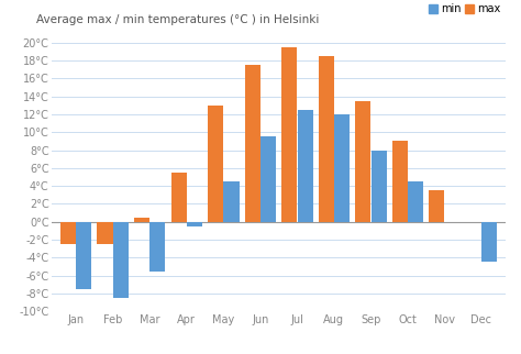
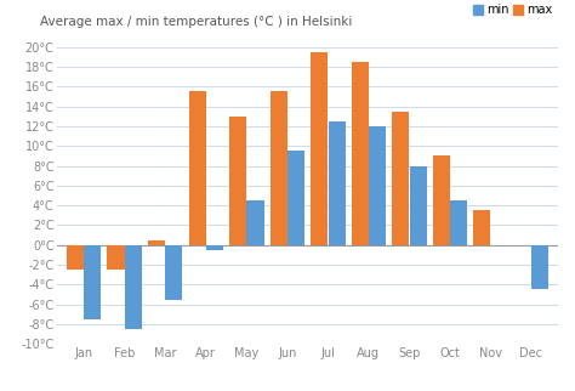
max/Apr: 5.5°C -> 15.6°C
max/Jun: 17.5°C -> 15.6°C
